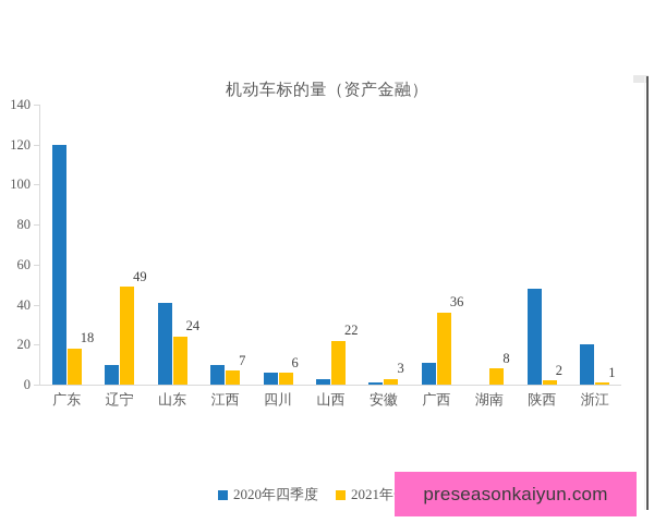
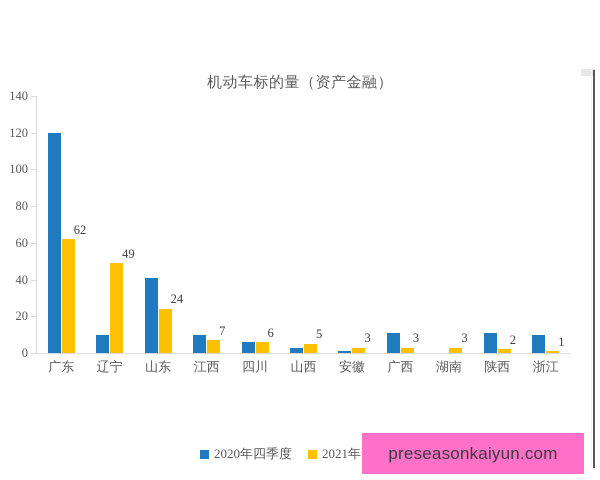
2021年一季度/广东: 18 -> 62
2021年一季度/山西: 22 -> 5
2021年一季度/广西: 36 -> 3
2021年一季度/湖南: 8 -> 3
2020年四季度/陕西: 48 -> 11
2020年四季度/浙江: 20 -> 10
